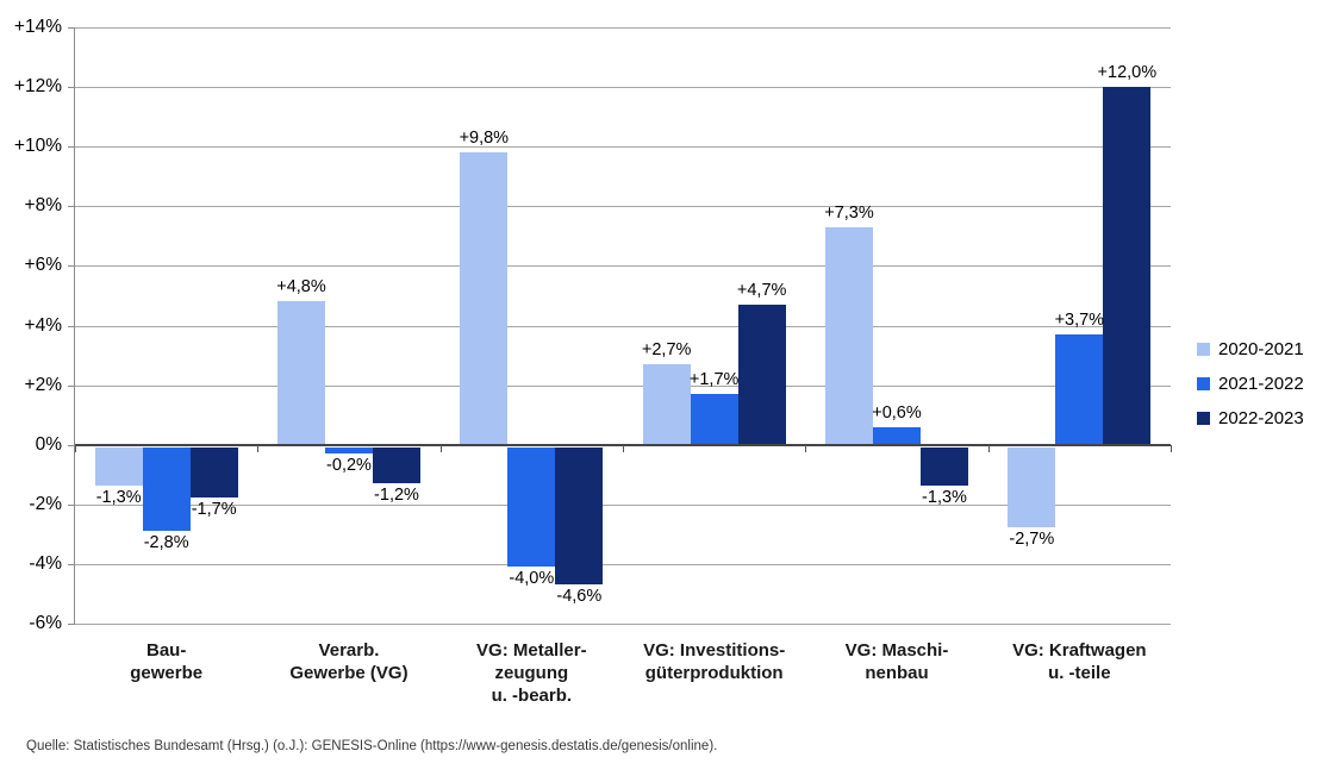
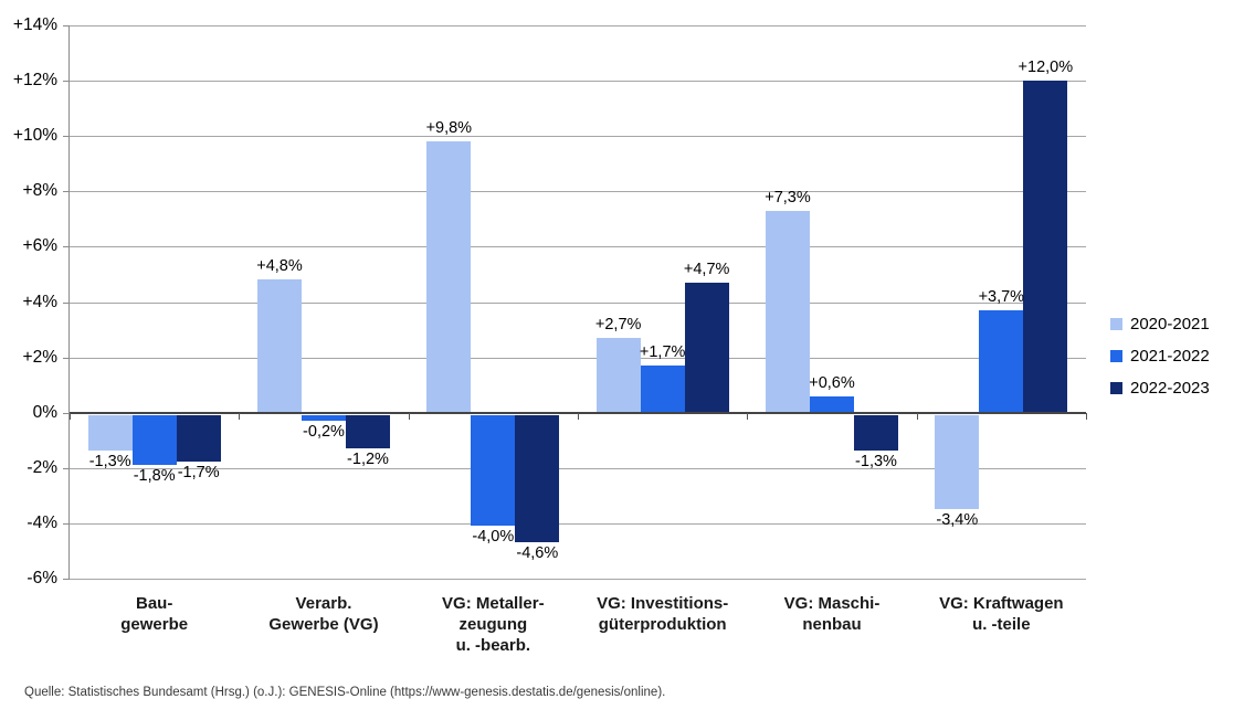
2021-2022/Bau-gewerbe: -2,8% -> -1,8%
2020-2021/VG: Kraftwagen u. -teile: -2,7% -> -3,4%
